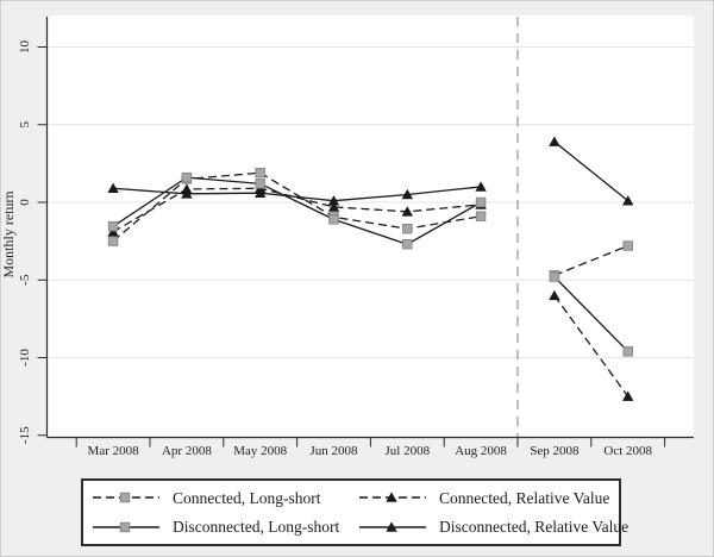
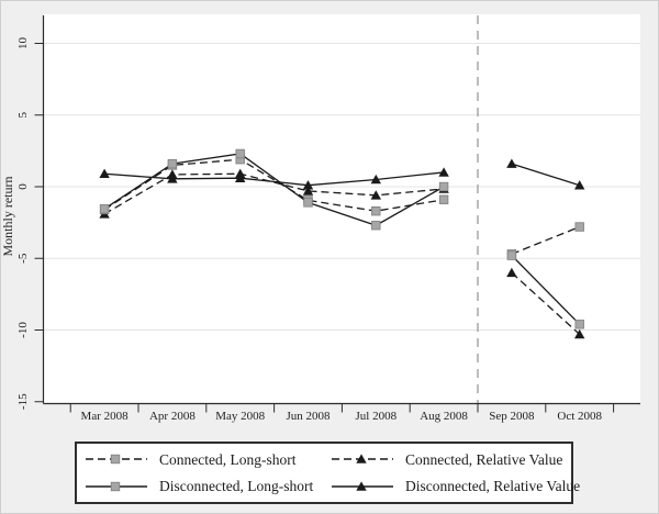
Connected, Long-short/Mar 2008: -2.5 -> -1.6
Disconnected, Long-short/May 2008: 1.2 -> 2.3
Disconnected, Relative Value/Sep 2008: 3.9 -> 1.6
Connected, Relative Value/Oct 2008: -12.5 -> -10.3
